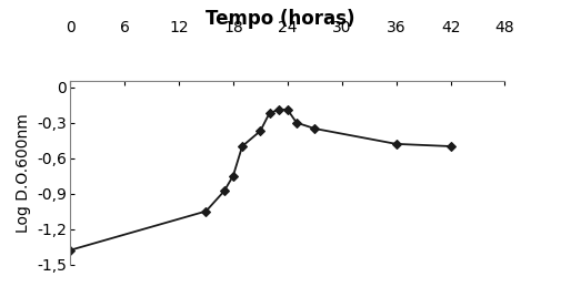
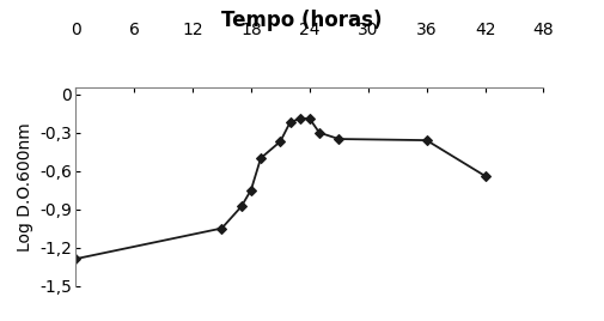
0: -1,38 -> -1,29
36: -0,48 -> -0,36
42: -0,50 -> -0,64
